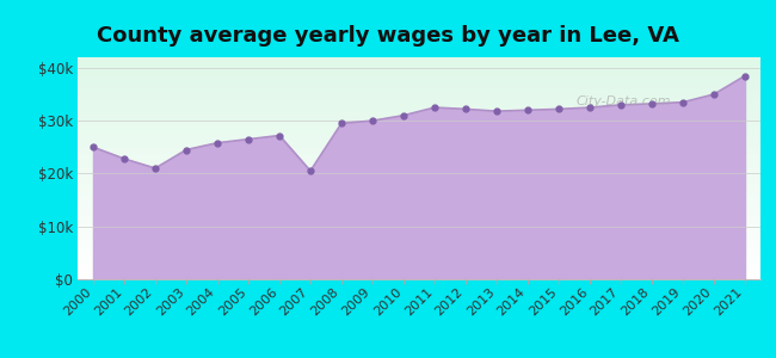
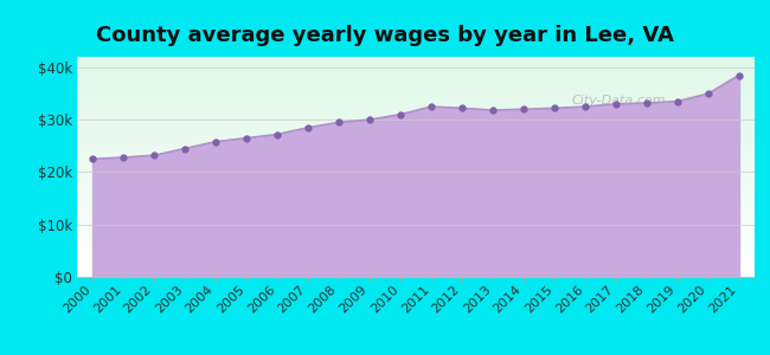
2000: $25.0k -> $22.5k
2002: $21.0k -> $23.2k
2007: $20.5k -> $28.5k
